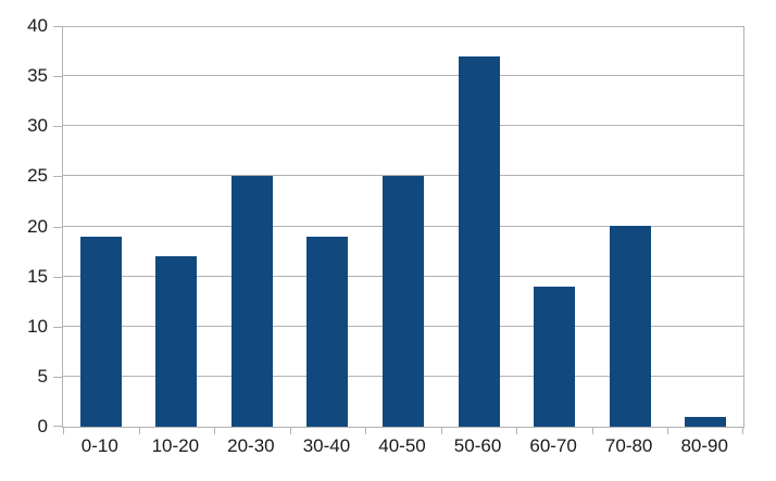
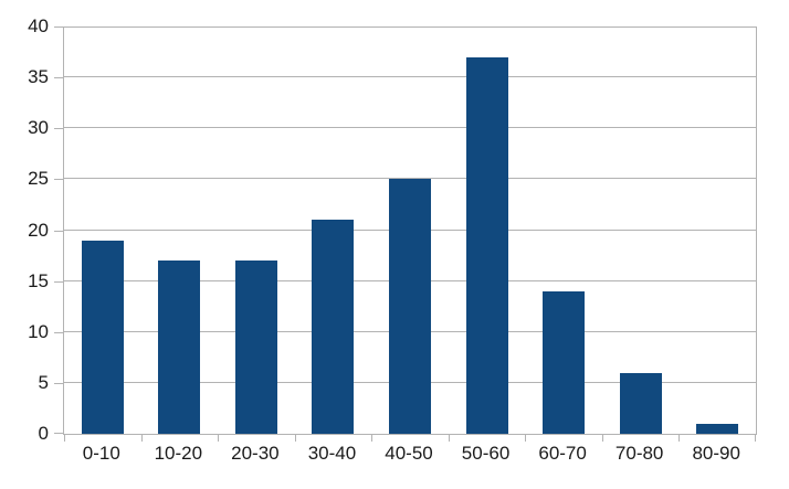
20-30: 25 -> 17
30-40: 19 -> 21
70-80: 20 -> 6
